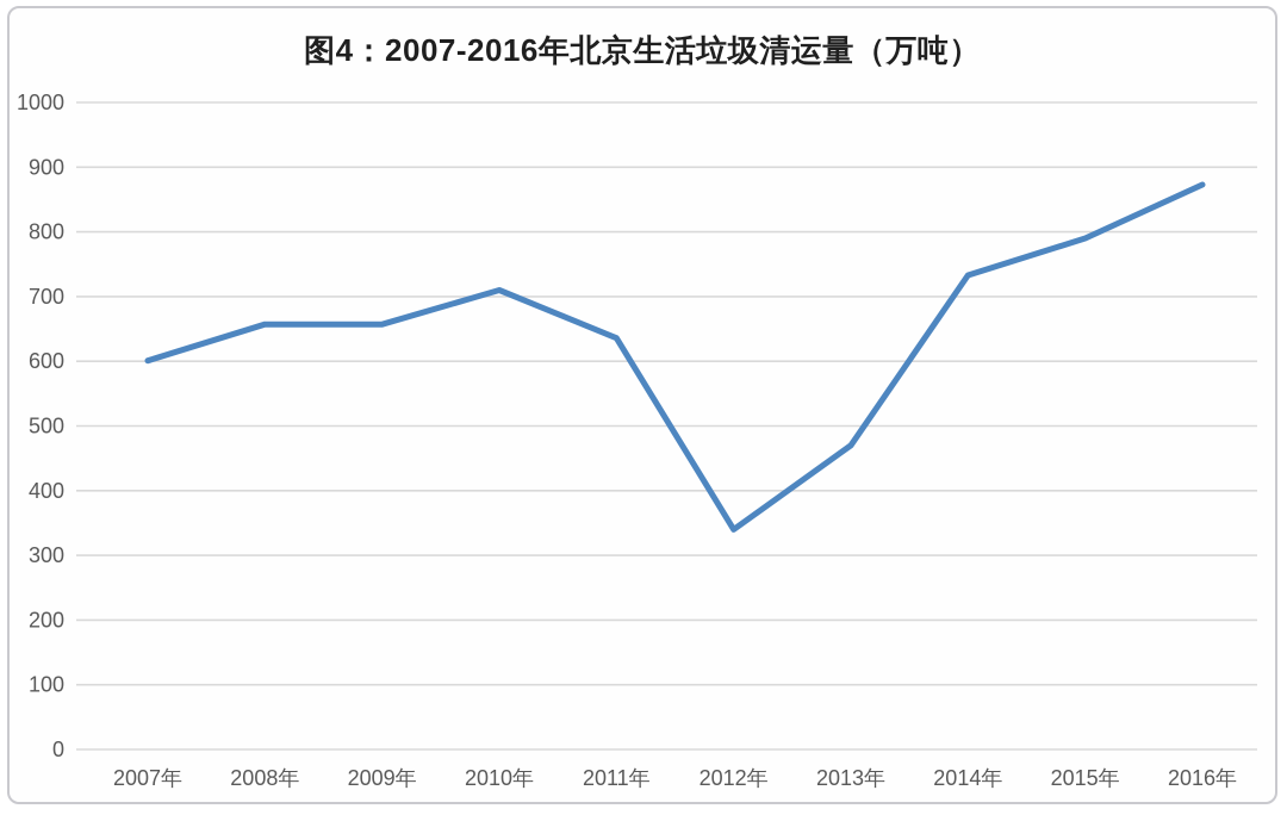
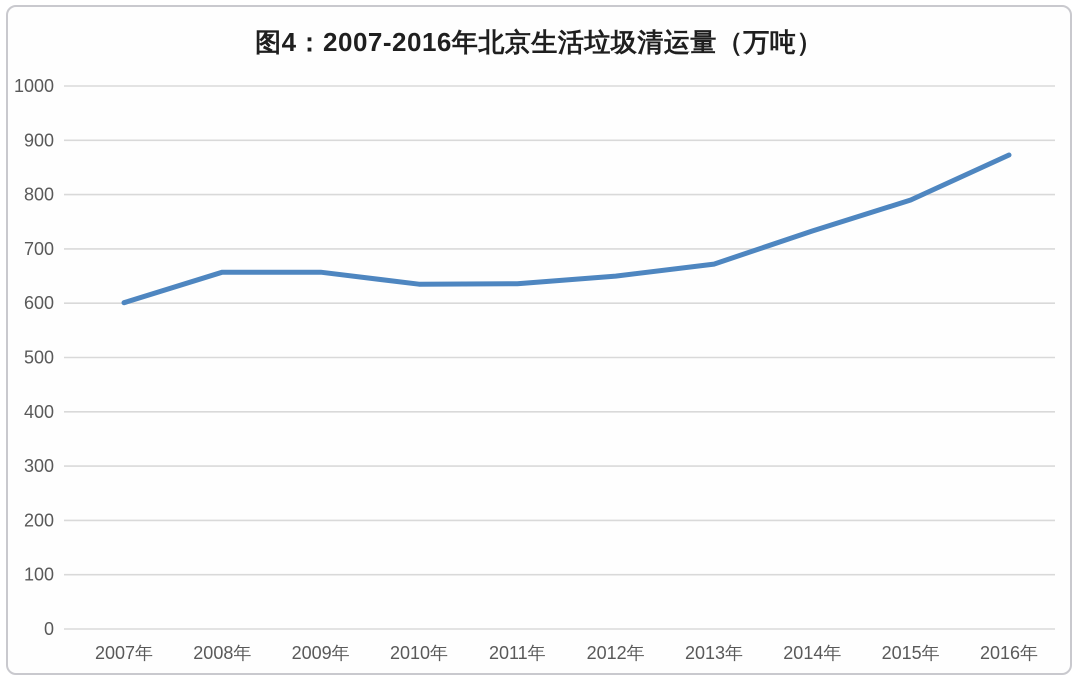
2010年: 710 -> 640
2012年: 340 -> 650
2013年: 470 -> 670
